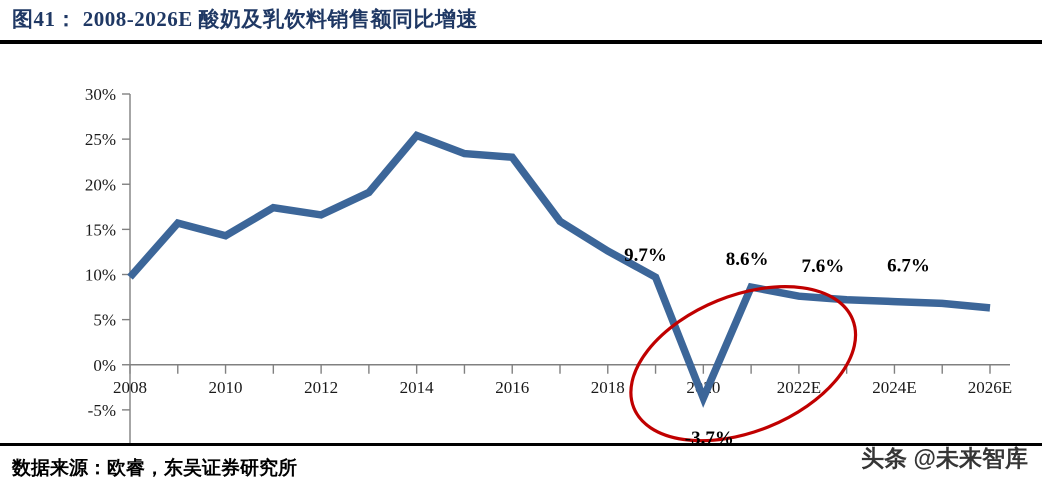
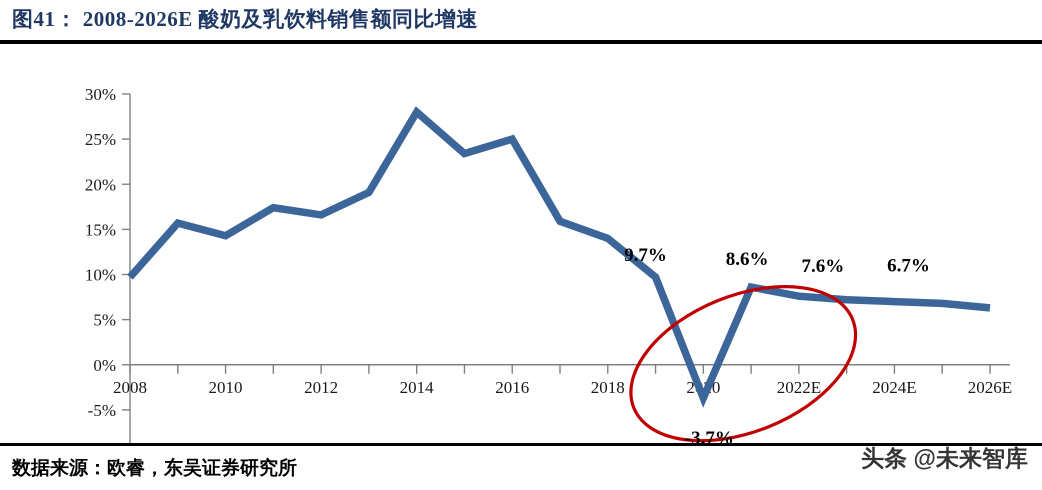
2014: 25% -> 28%
2016: 23% -> 25%
2018: 13% -> 14%
